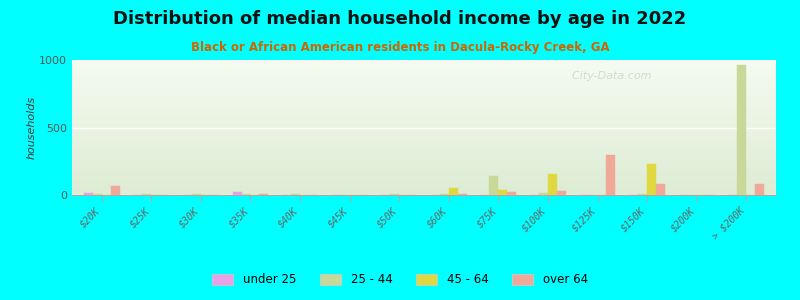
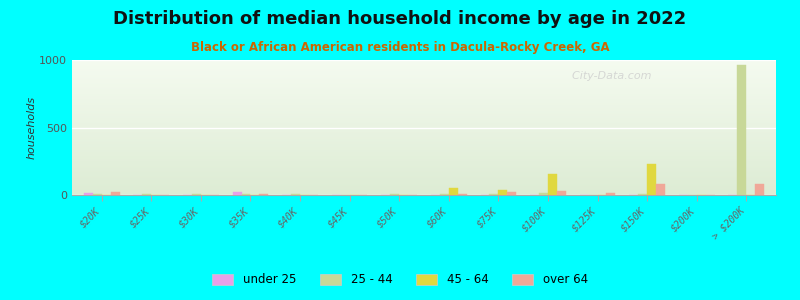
over 64/$20K: 70 -> 20
25 - 44/$75K: 140 -> 10
over 64/$125K: 300 -> 20
